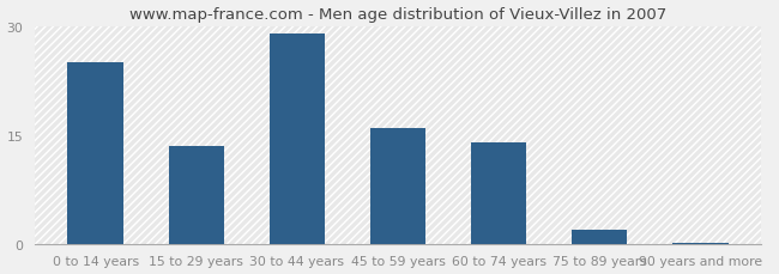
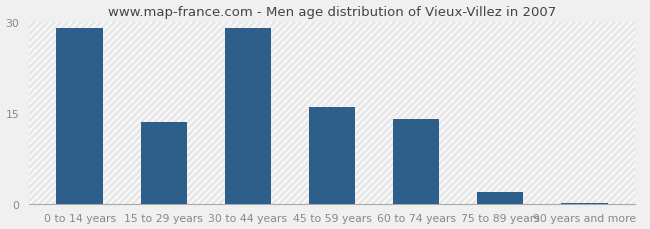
0 to 14 years: 25.0 -> 29.0
